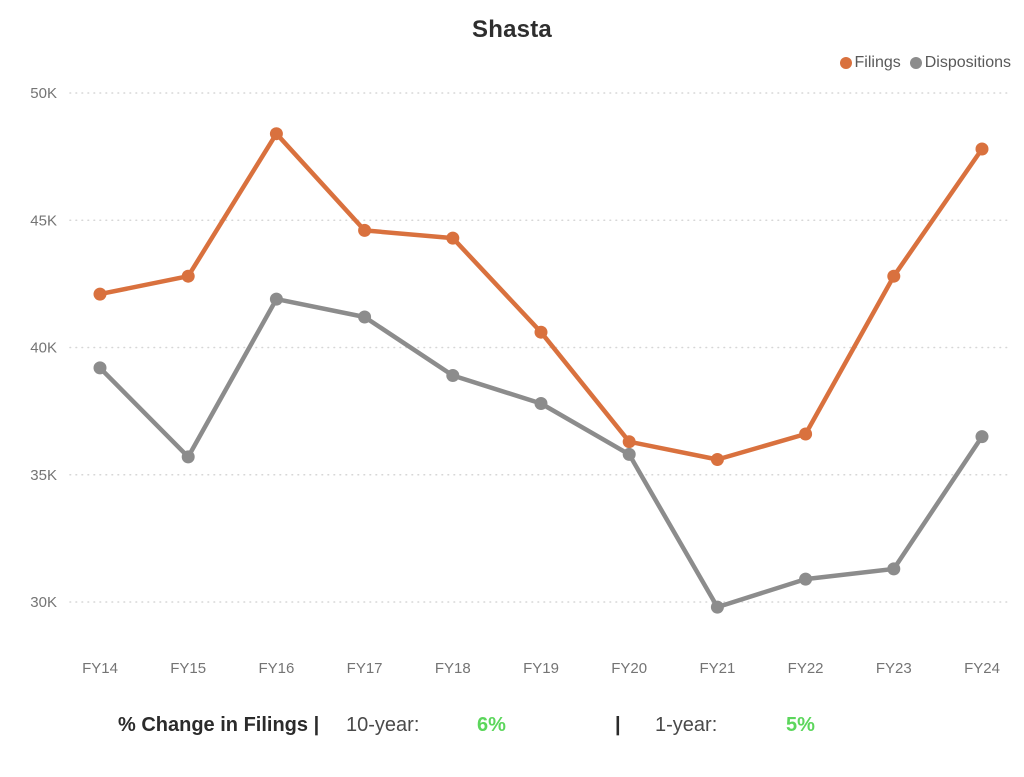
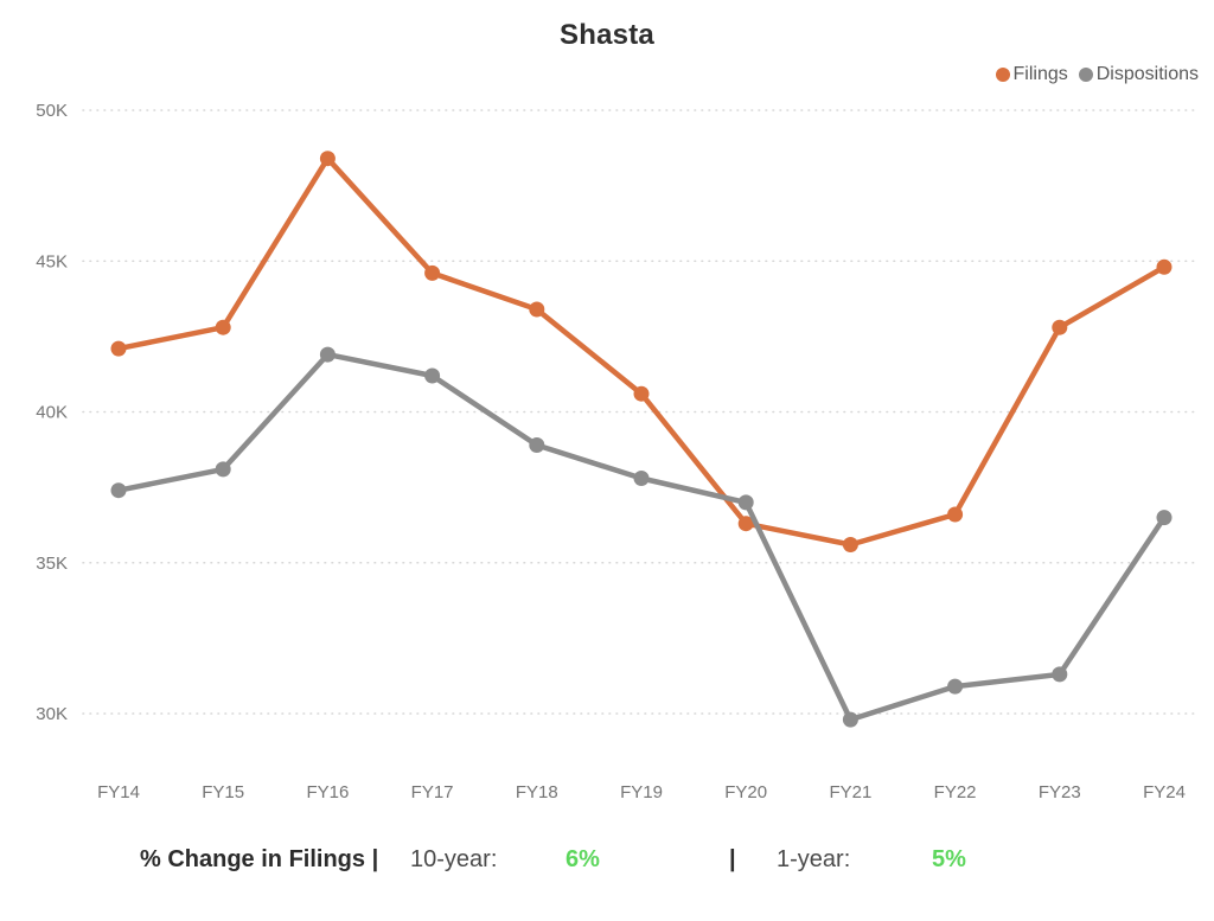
Dispositions/FY14: 39.2K -> 37.4K
Dispositions/FY15: 35.7K -> 38.1K
Filings/FY18: 44.3K -> 43.4K
Dispositions/FY20: 35.8K -> 37.0K
Filings/FY24: 47.8K -> 44.8K
